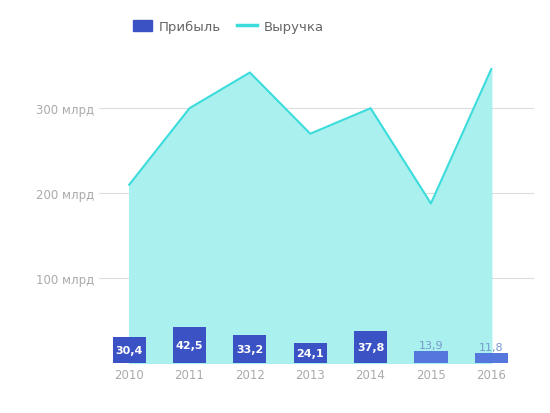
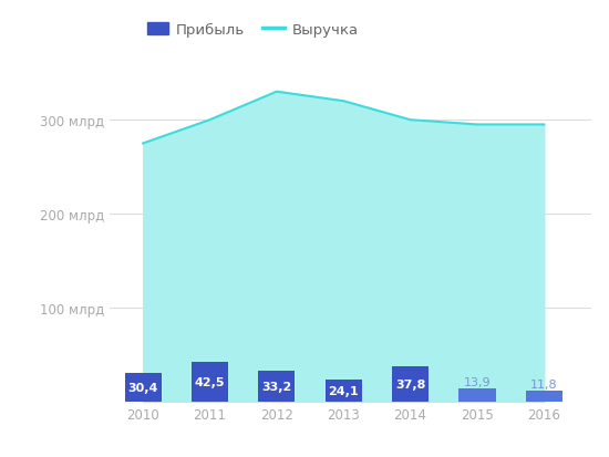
Выручка/2010: 210 млрд -> 275 млрд
Выручка/2012: 342 млрд -> 330 млрд
Выручка/2013: 270 млрд -> 320 млрд
Выручка/2015: 188 млрд -> 295 млрд
Выручка/2016: 346 млрд -> 295 млрд
